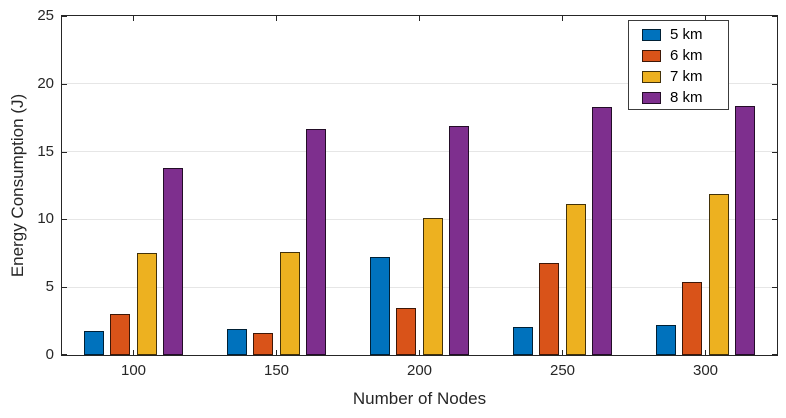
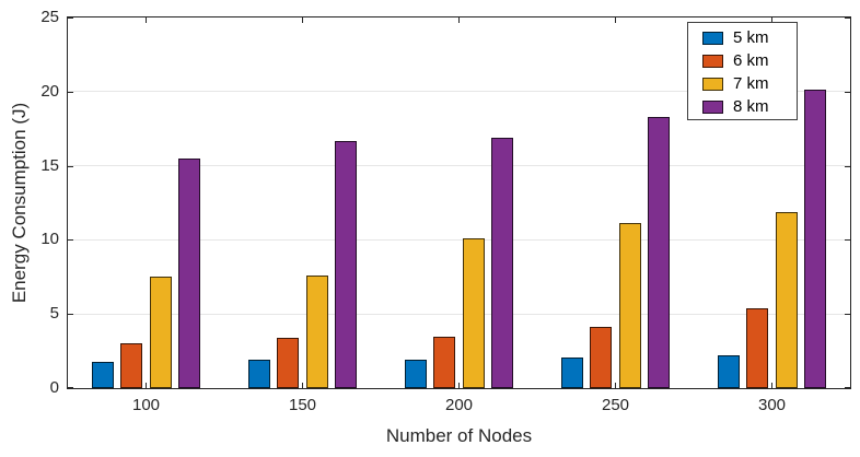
8 km/100: 13.8 -> 15.5
6 km/150: 1.6 -> 3.4
5 km/200: 7.2 -> 1.9
6 km/250: 6.8 -> 4.2
8 km/300: 18.4 -> 20.1
